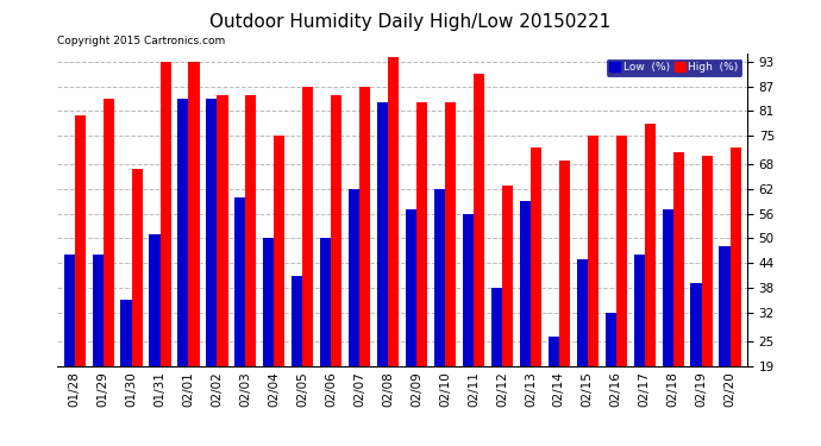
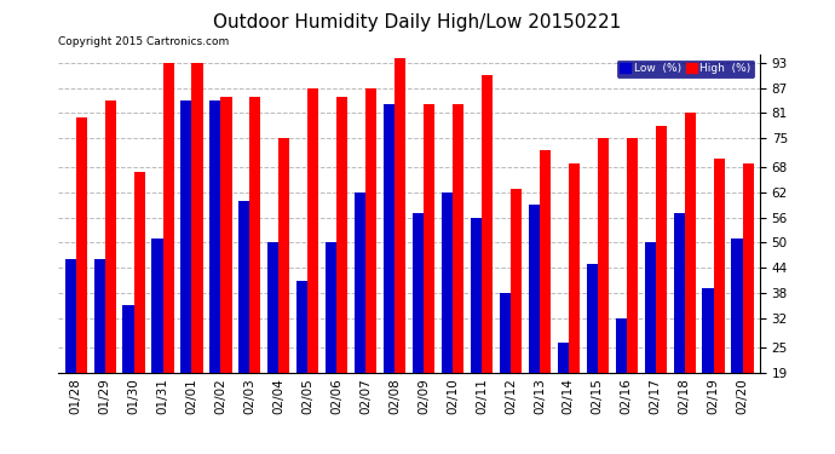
Low (%)/02/17: 46 -> 50
High (%)/02/18: 71 -> 81
Low (%)/02/20: 48 -> 51
High (%)/02/20: 72 -> 69
